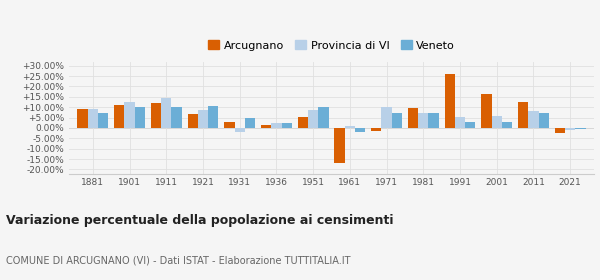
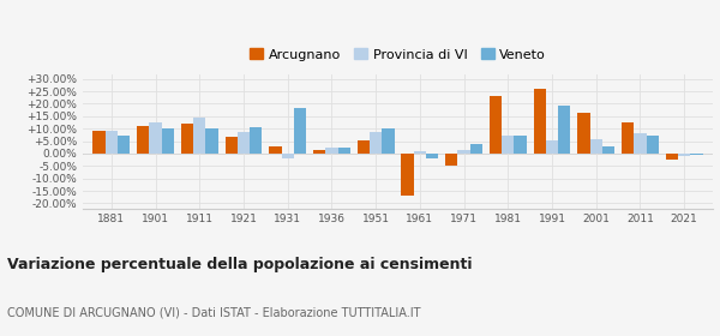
Veneto/1931: 5.0% -> 18.5%
Arcugnano/1971: -1.5% -> -5.0%
Provincia di VI/1971: 10.0% -> 1.5%
Veneto/1971: 7.0% -> 4.0%
Arcugnano/1981: 9.5% -> 23.0%
Veneto/1991: 3.0% -> 19.5%
